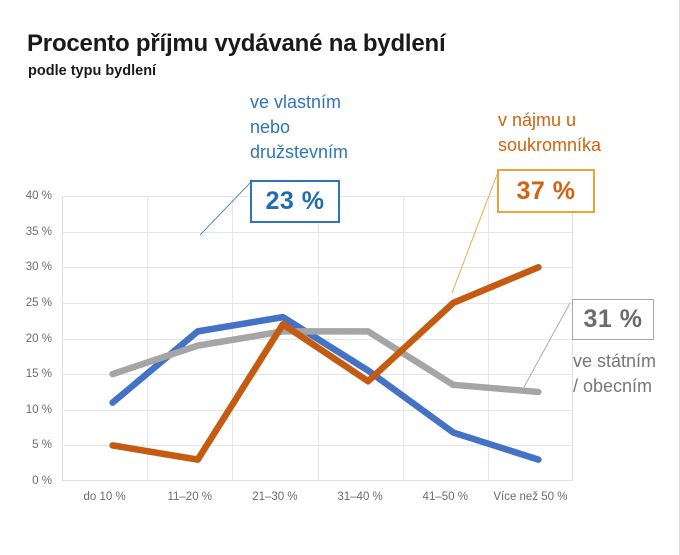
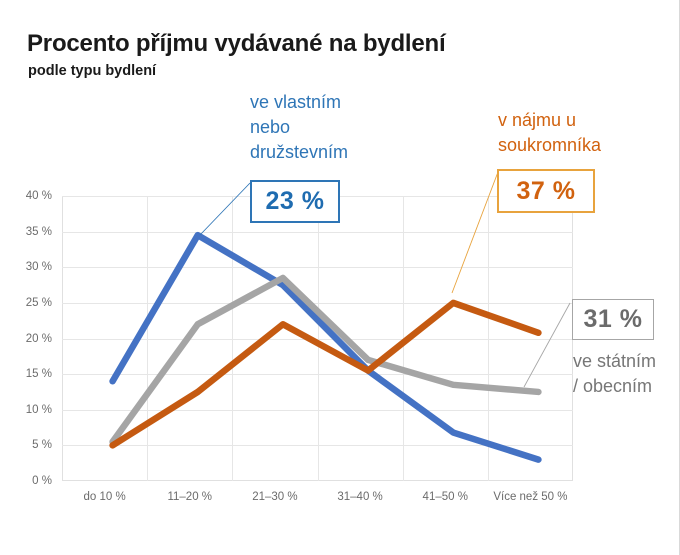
ve vlastním nebo družstevním/do 10 %: 11% -> 14%
ve státním / obecním/do 10 %: 15% -> 6%
ve vlastním nebo družstevním/11–20 %: 21% -> 34%
ve státním / obecním/11–20 %: 19% -> 22%
v nájmu u soukromníka/11–20 %: 3% -> 12%
ve vlastním nebo družstevním/21–30 %: 23% -> 28%
ve státním / obecním/21–30 %: 21% -> 28%
ve státním / obecním/31–40 %: 21% -> 17%
v nájmu u soukromníka/31–40 %: 14% -> 16%
v nájmu u soukromníka/Více než 50 %: 30% -> 21%
